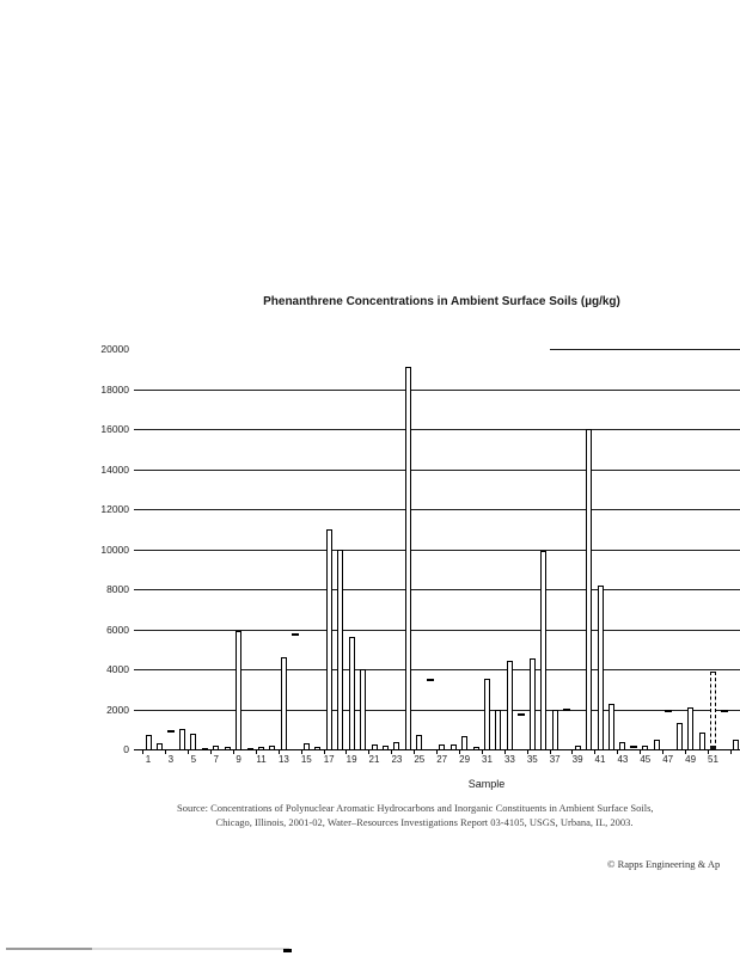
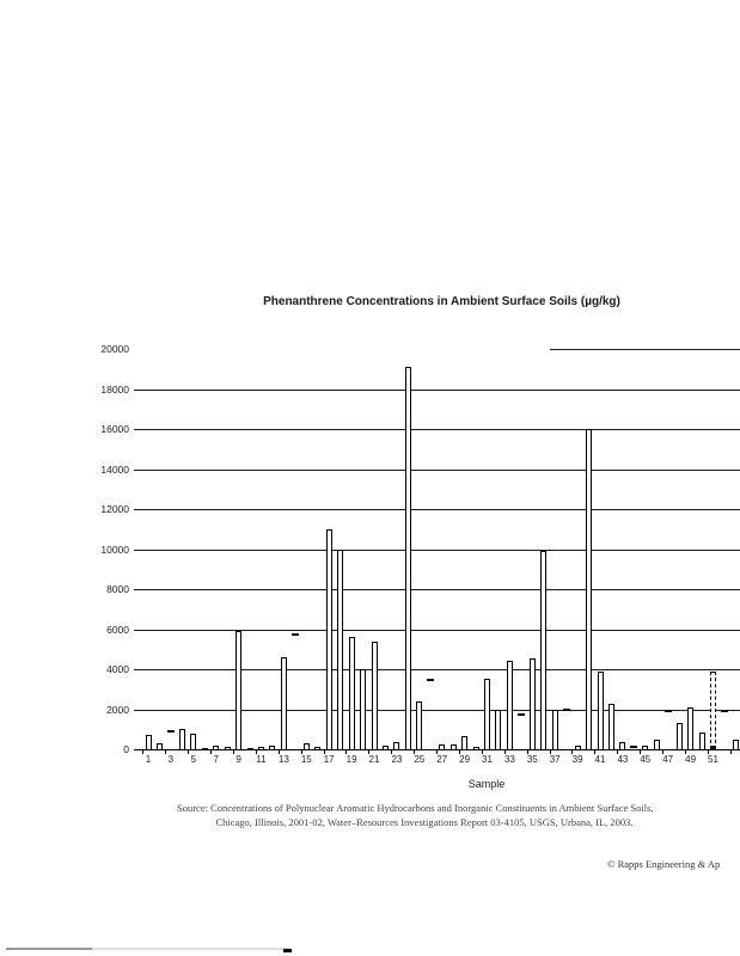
21: 200 -> 5400
25: 700 -> 2400
41: 8200 -> 3900
